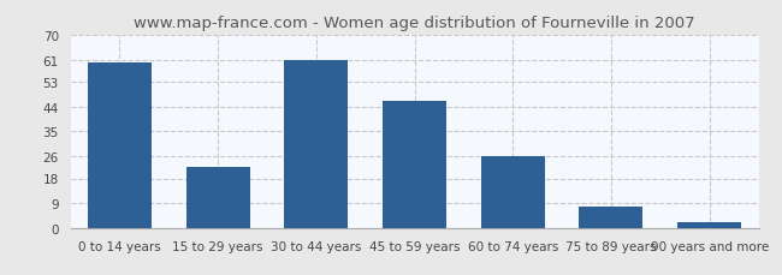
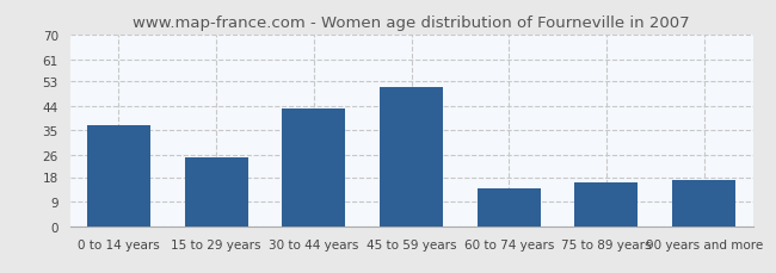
0 to 14 years: 60 -> 37
15 to 29 years: 22 -> 25
30 to 44 years: 61 -> 43
45 to 59 years: 46 -> 51
60 to 74 years: 26 -> 14
75 to 89 years: 8 -> 16
90 years and more: 2 -> 17
